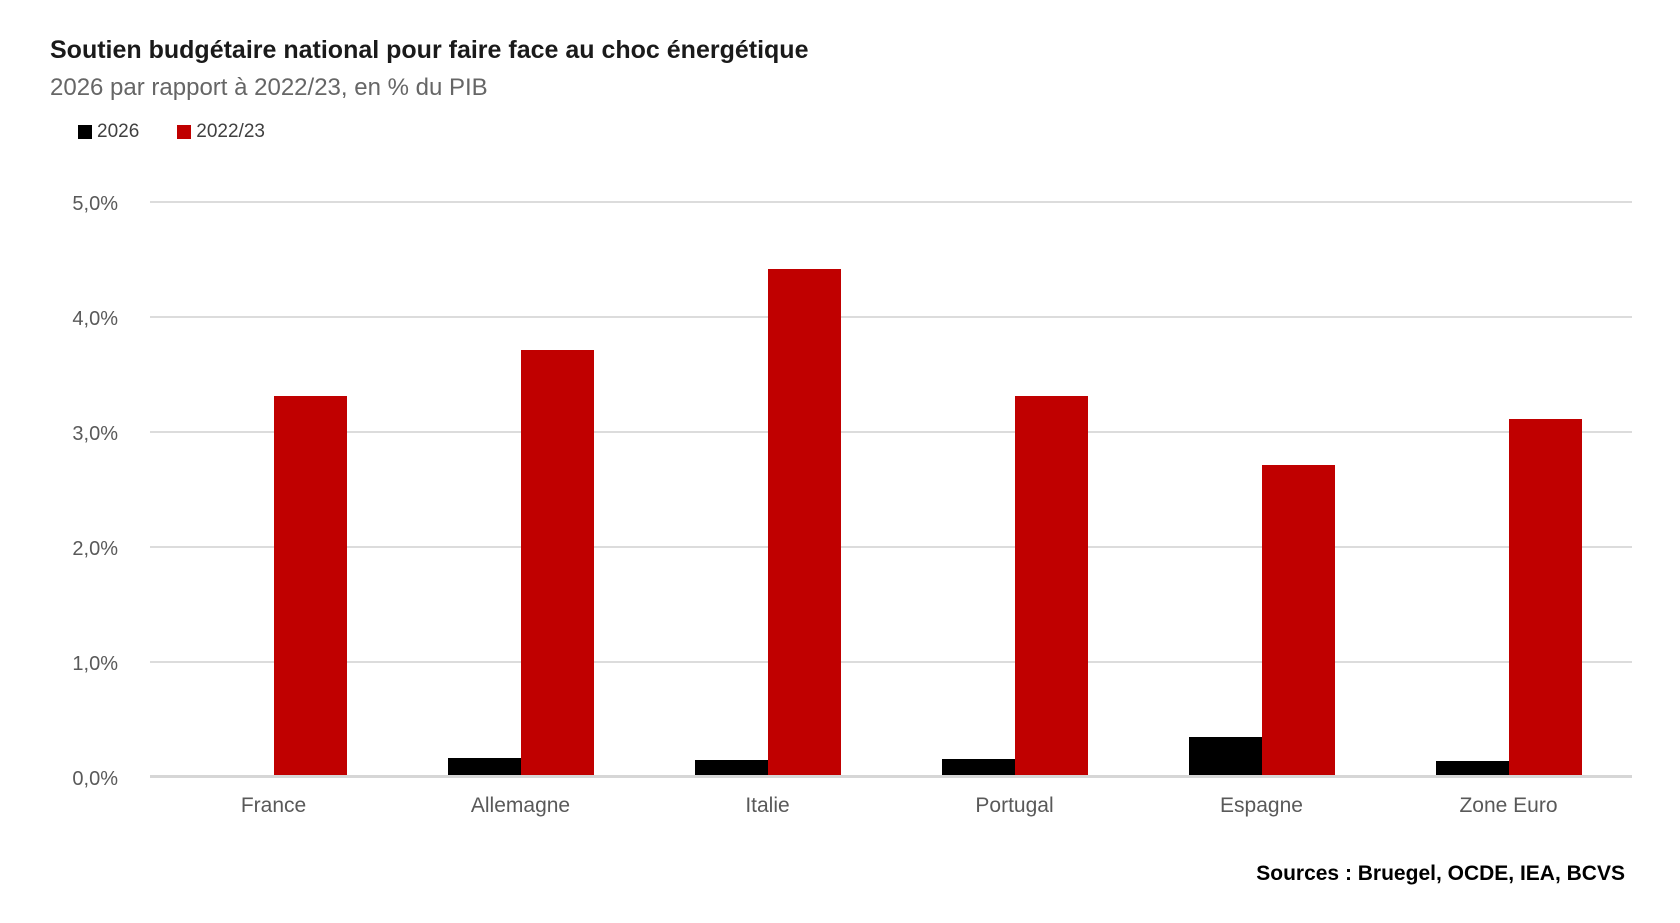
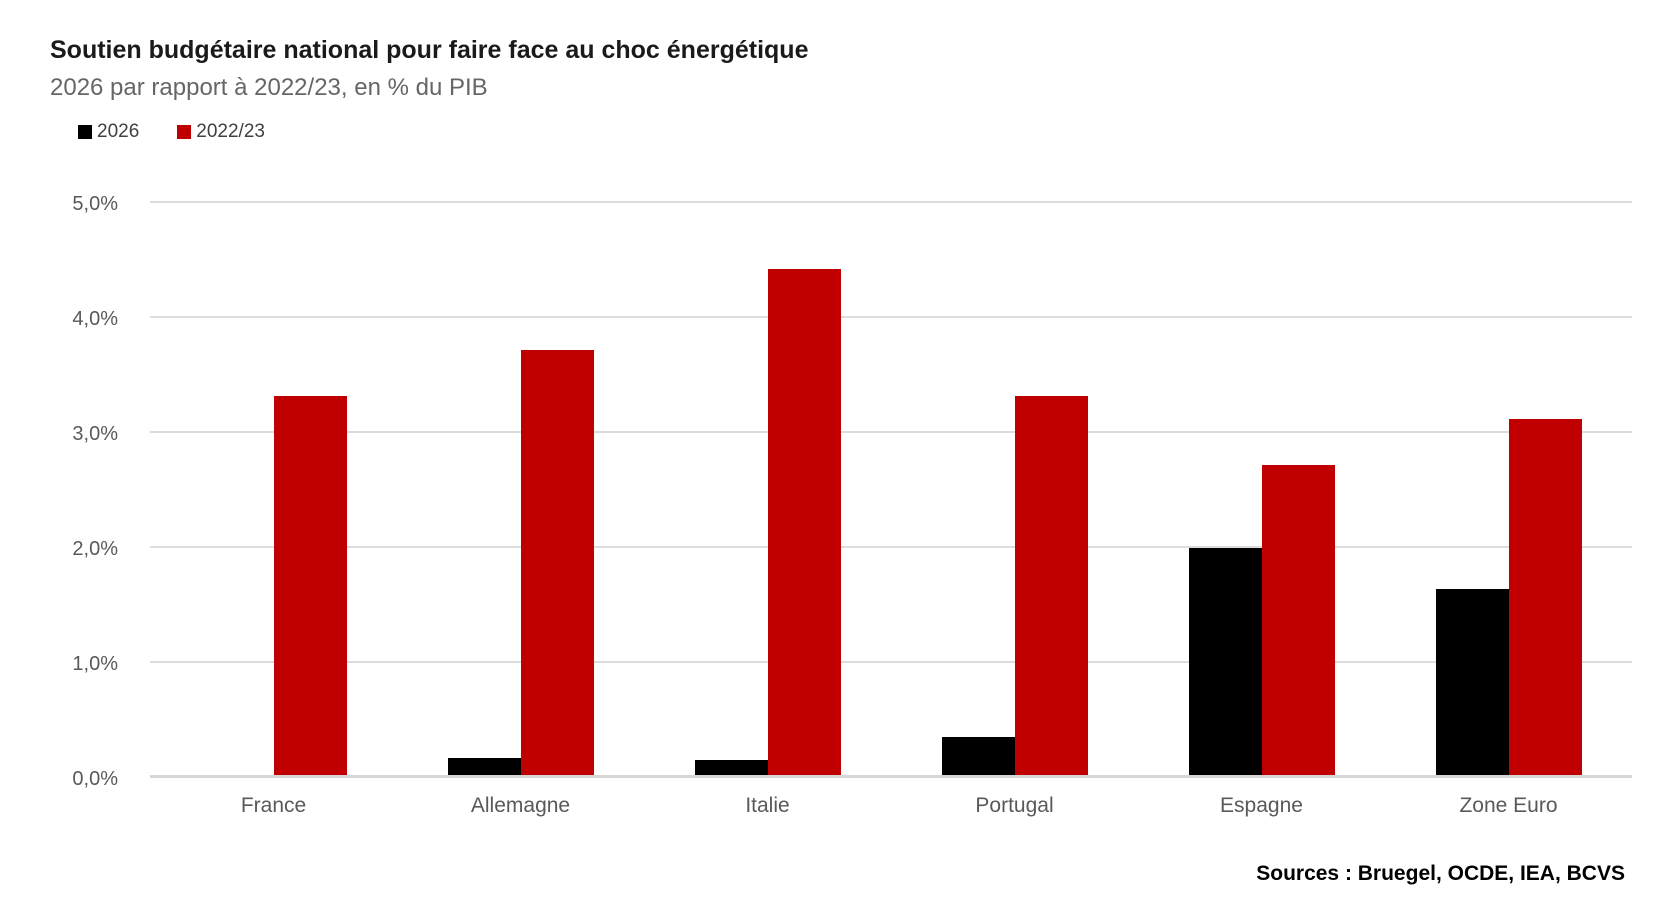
2026/Portugal: 0,14% -> 0,33%
2026/Espagne: 0,33% -> 1,97%
2026/Zone Euro: 0,12% -> 1,62%
